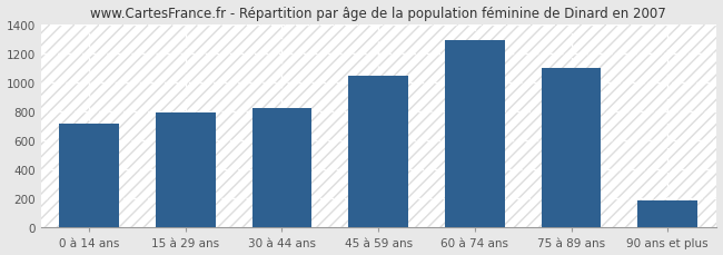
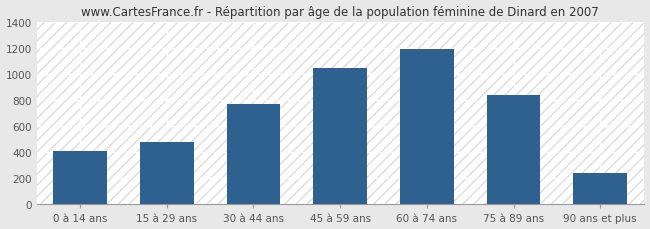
0 à 14 ans: 720 -> 410
15 à 29 ans: 800 -> 480
30 à 44 ans: 820 -> 770
60 à 74 ans: 1290 -> 1190
75 à 89 ans: 1100 -> 840
90 ans et plus: 190 -> 240
